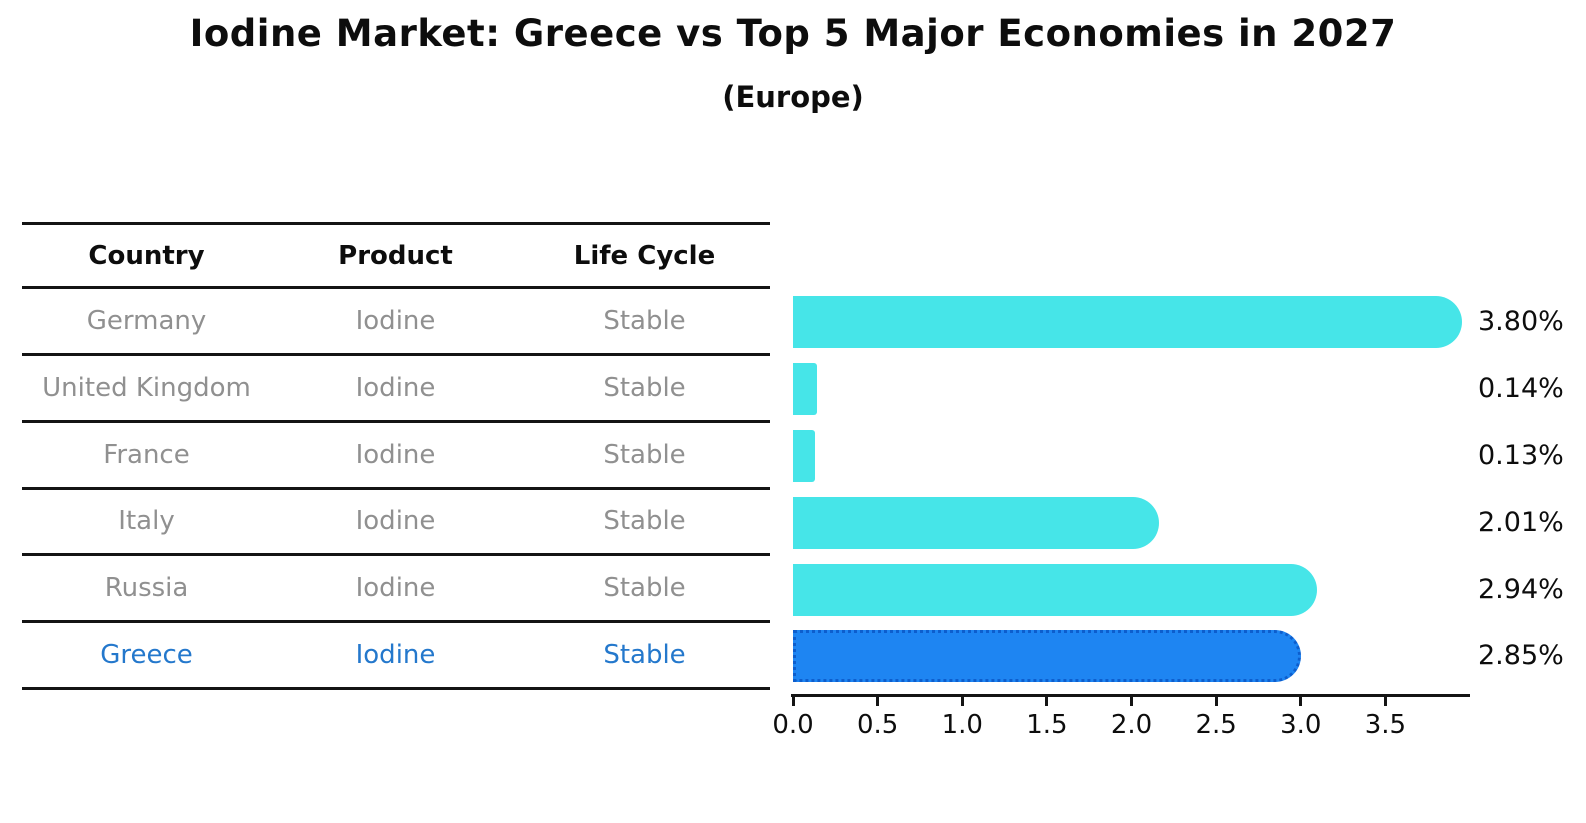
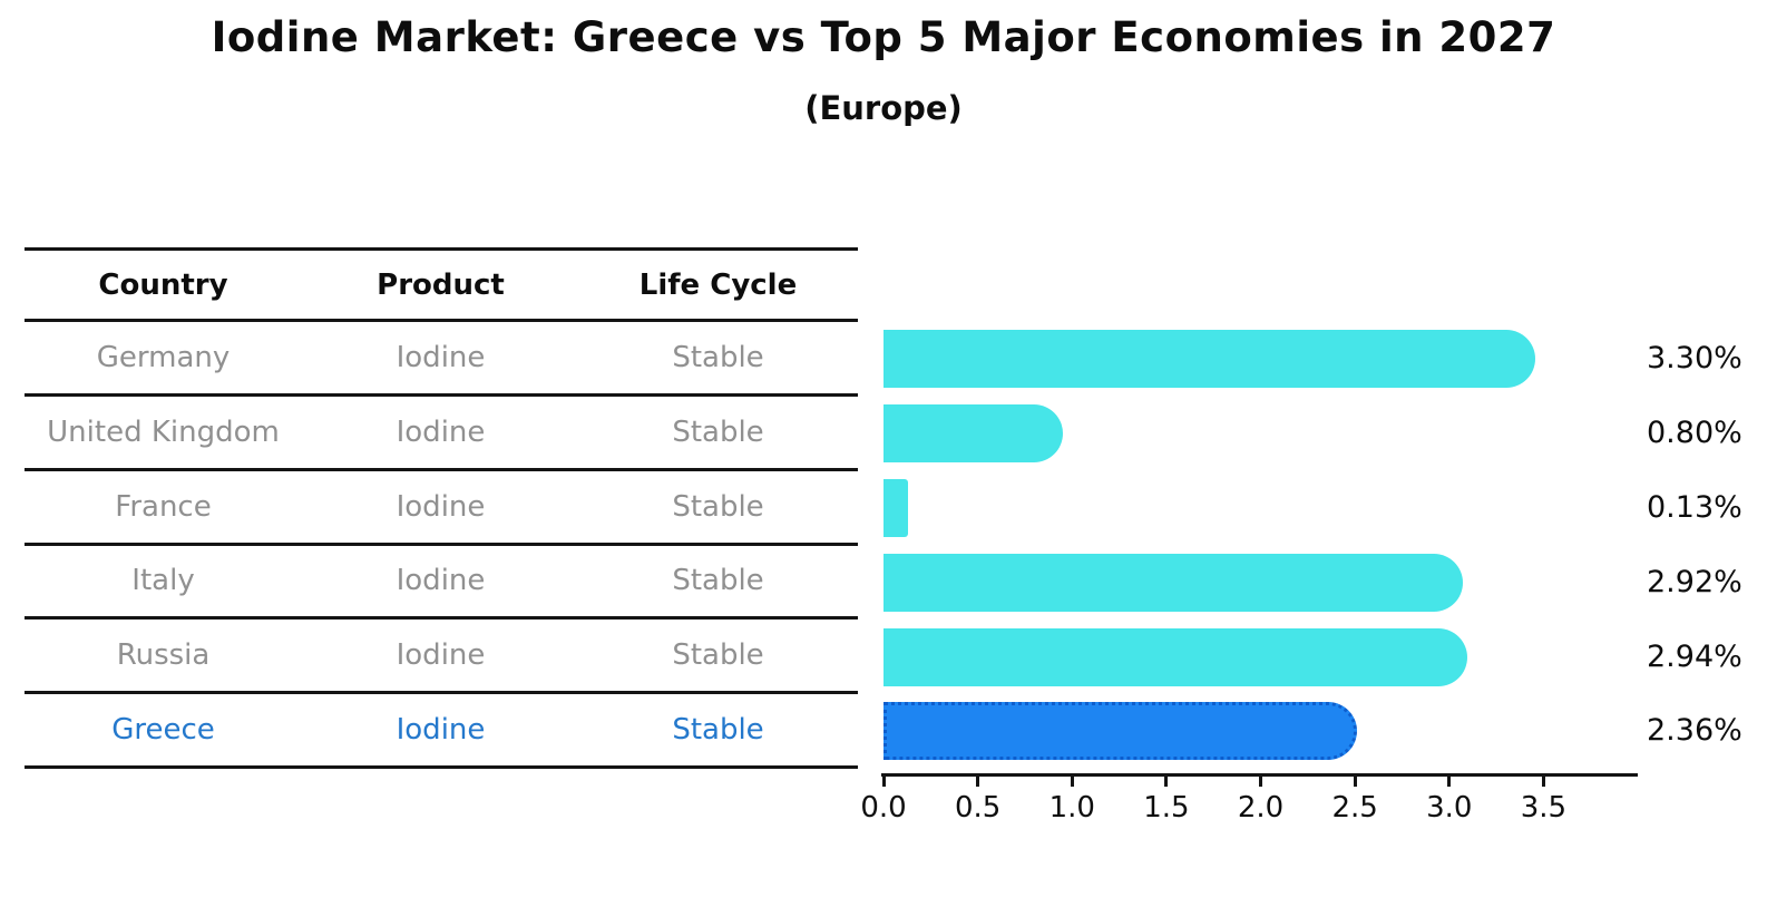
Germany: 3.80% -> 3.30%
United Kingdom: 0.14% -> 0.80%
Italy: 2.01% -> 2.92%
Greece: 2.85% -> 2.36%
